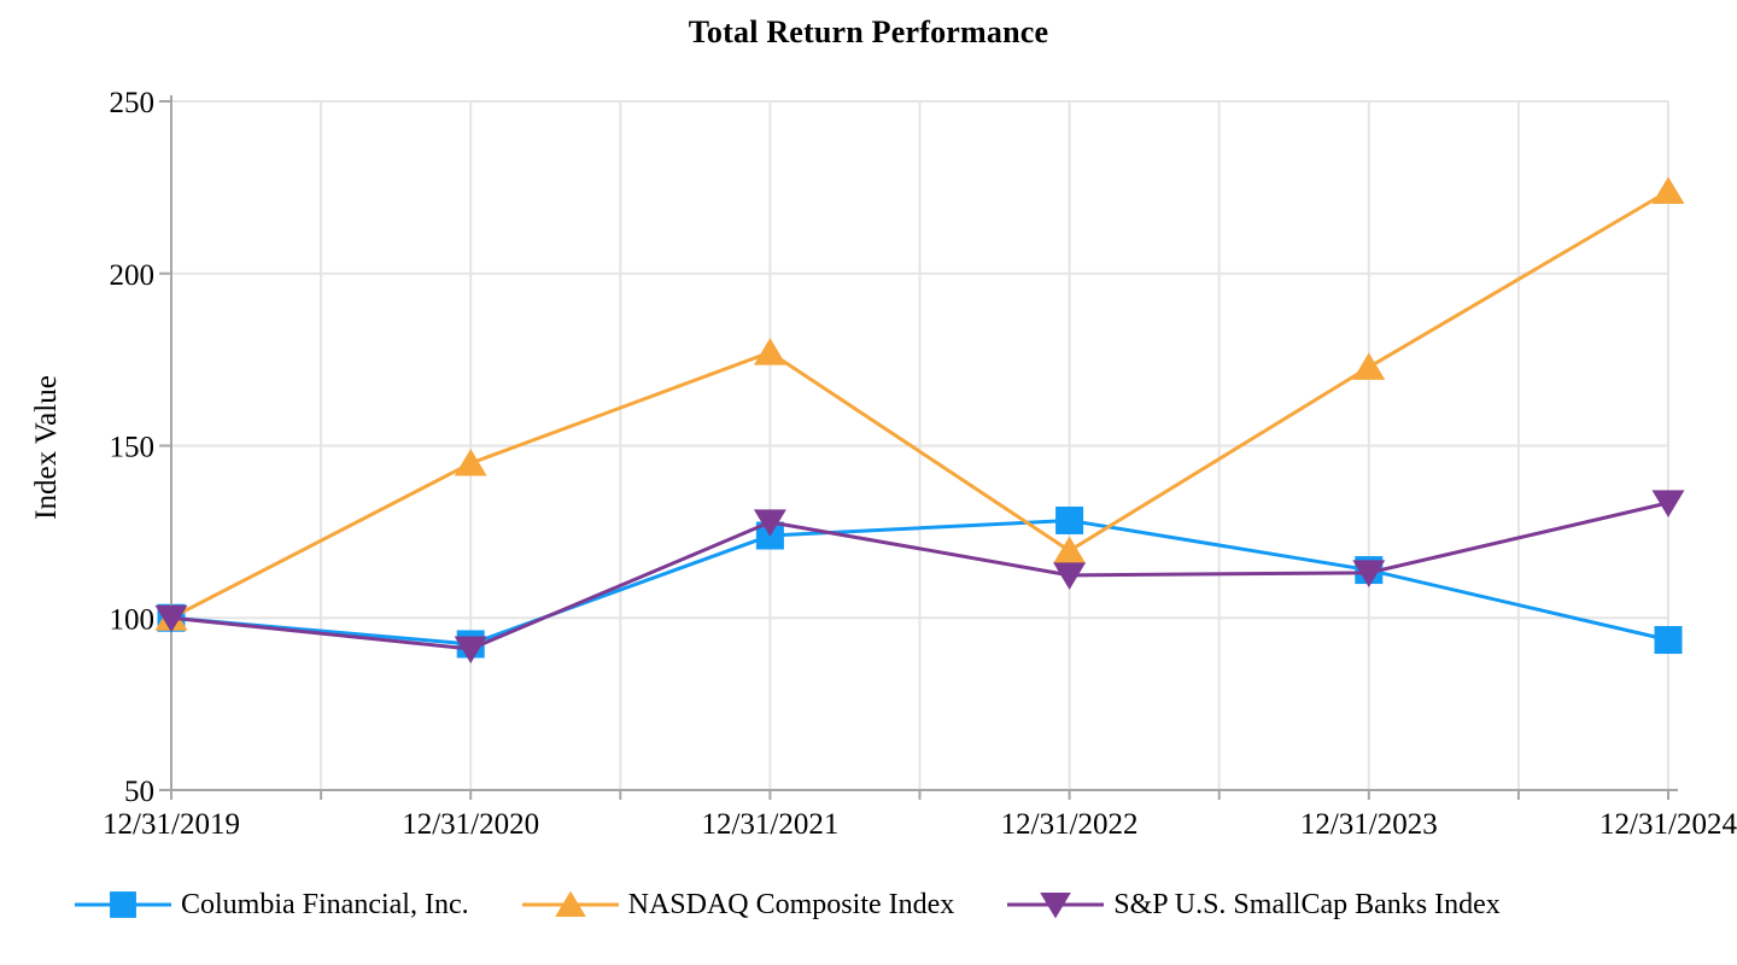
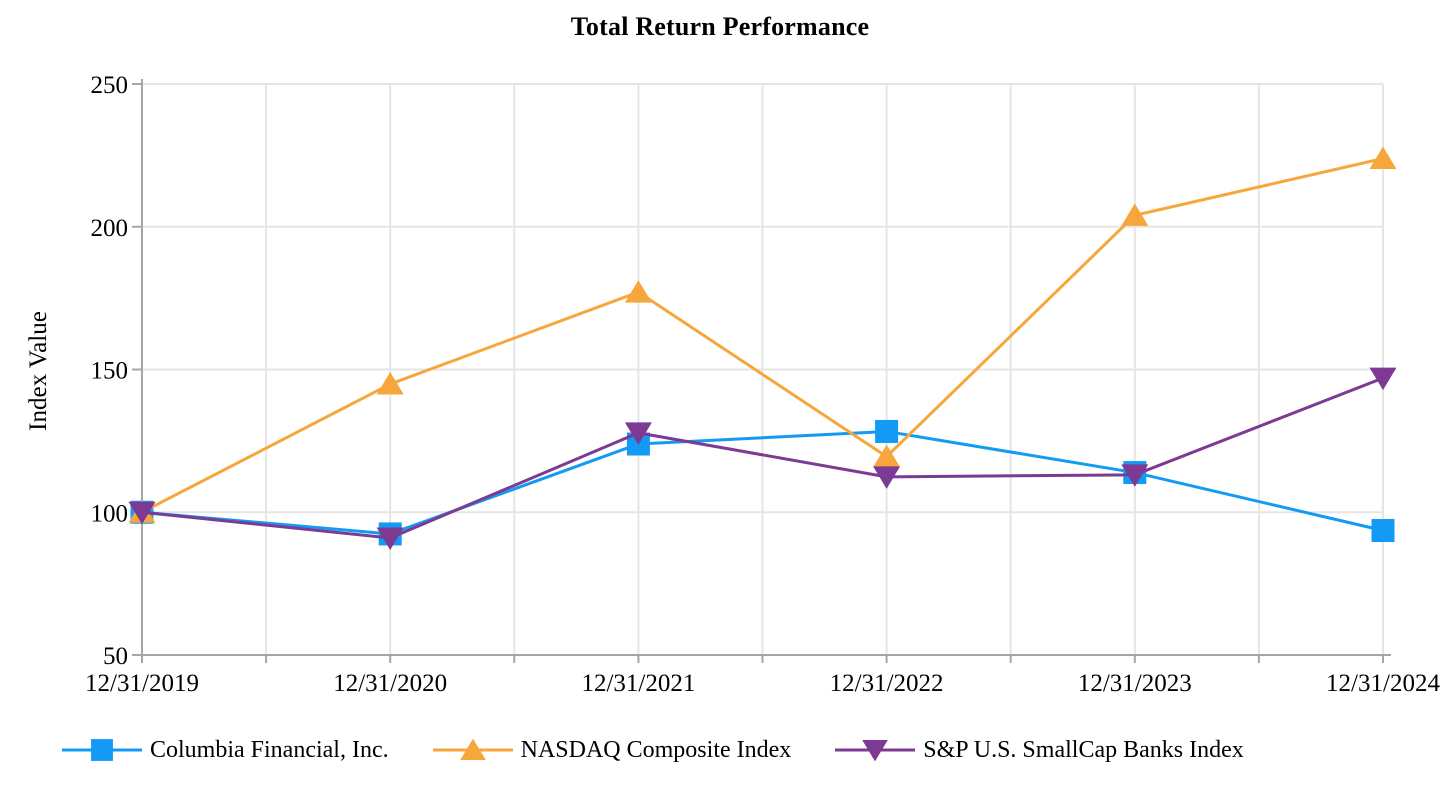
NASDAQ Composite Index/12/31/2023: 173 -> 204
S&P U.S. SmallCap Banks Index/12/31/2024: 133 -> 147
